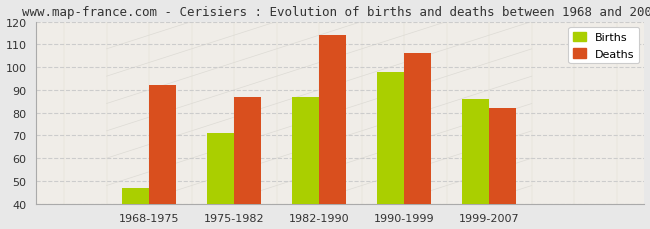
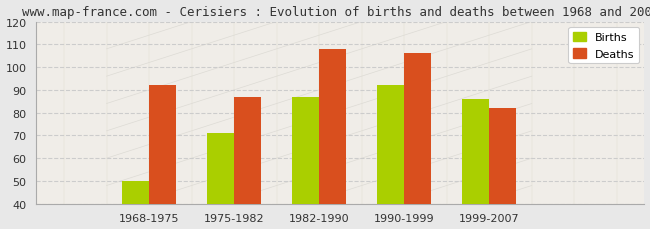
Births/1968-1975: 47 -> 50
Deaths/1982-1990: 114 -> 108
Births/1990-1999: 98 -> 92
